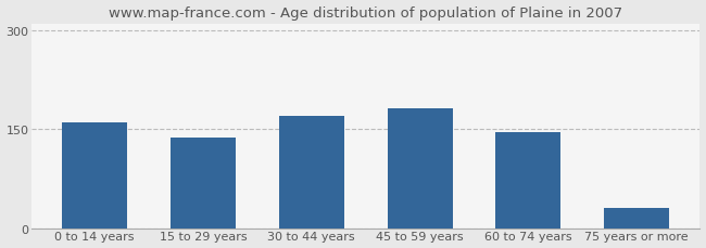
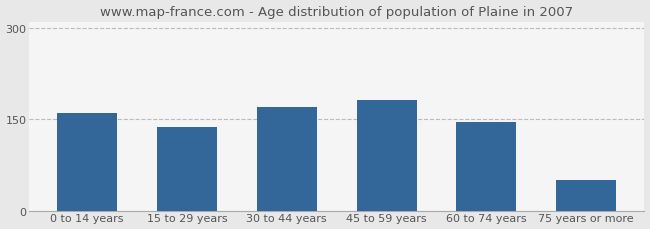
75 years or more: 30 -> 50
